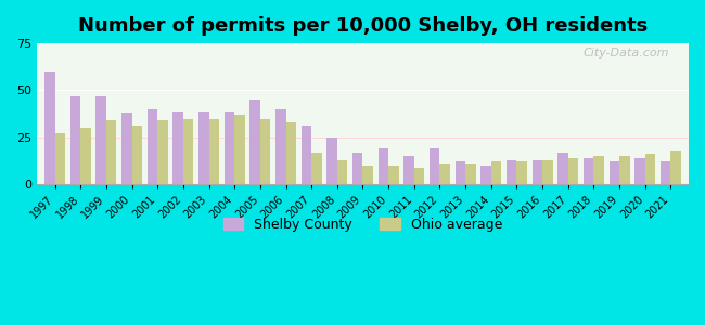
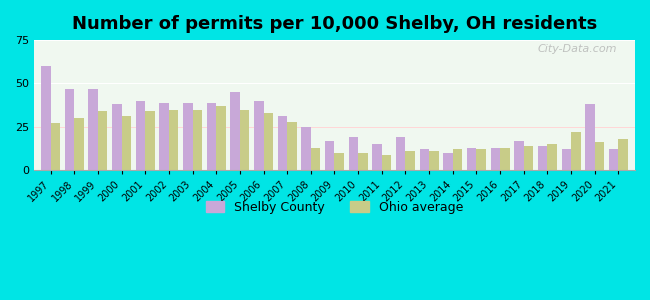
Ohio average/2007: 17 -> 28
Ohio average/2019: 15 -> 22
Shelby County/2020: 14 -> 38
